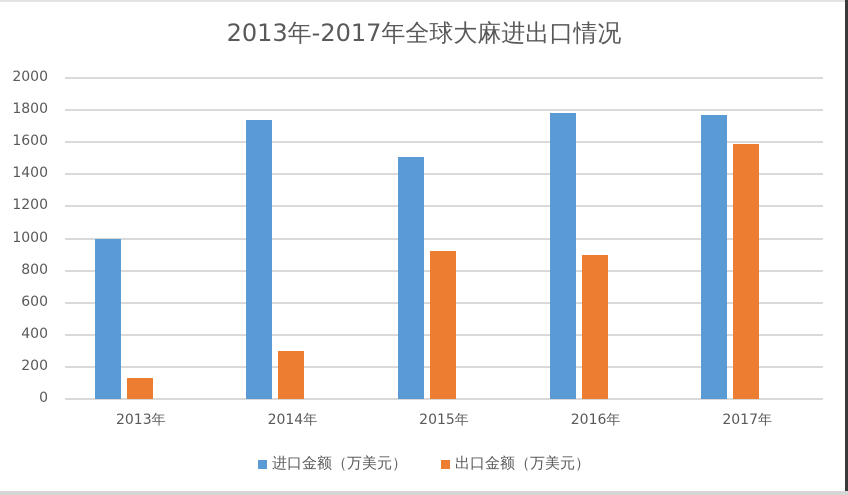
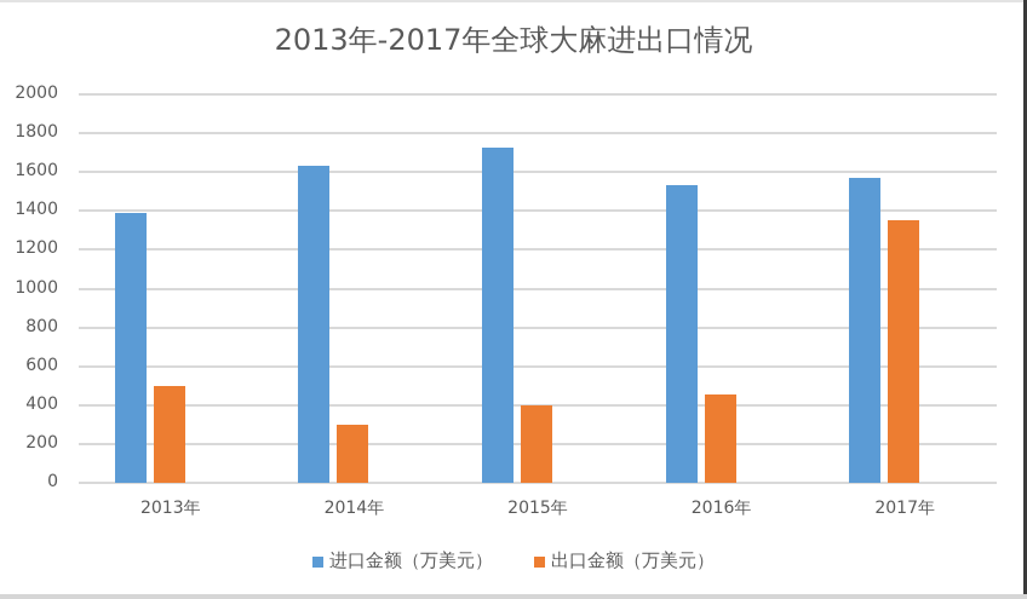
进口金额（万美元）/2013年: 1000 -> 1390
出口金额（万美元）/2013年: 130 -> 500
进口金额（万美元）/2014年: 1740 -> 1630
进口金额（万美元）/2015年: 1510 -> 1720
出口金额（万美元）/2015年: 920 -> 400
进口金额（万美元）/2016年: 1780 -> 1530
出口金额（万美元）/2016年: 900 -> 460
进口金额（万美元）/2017年: 1770 -> 1570
出口金额（万美元）/2017年: 1590 -> 1350
